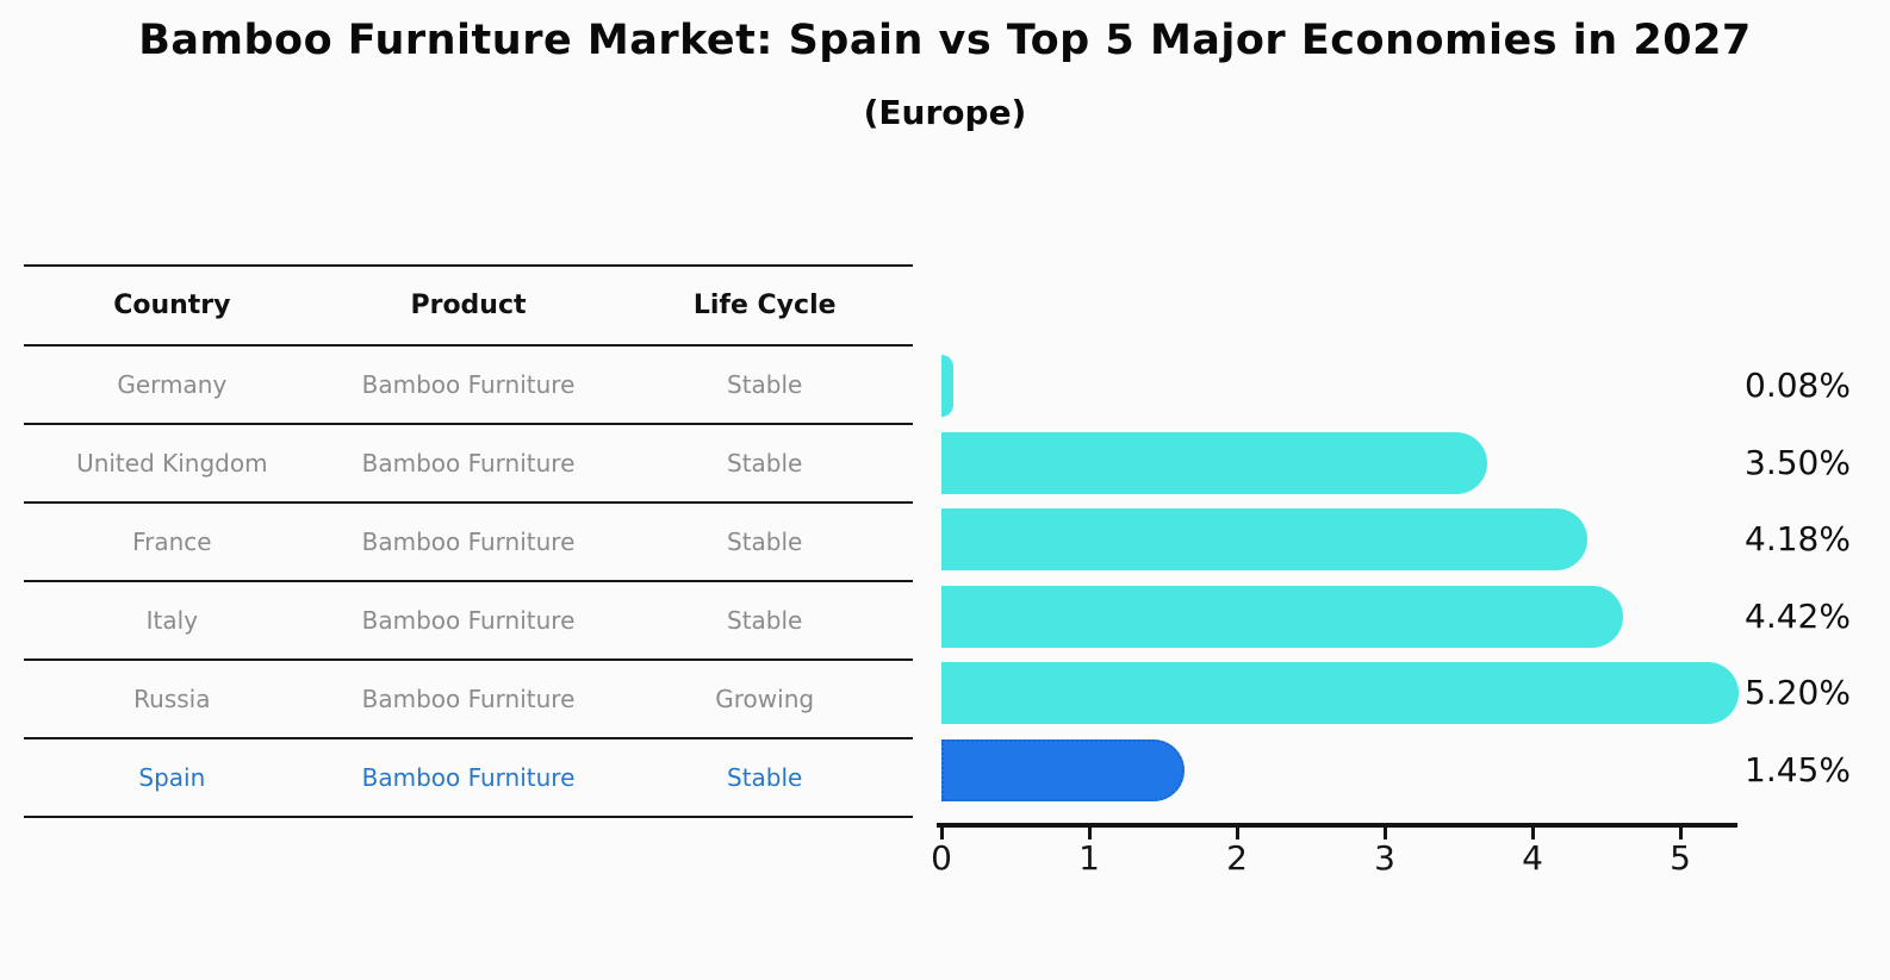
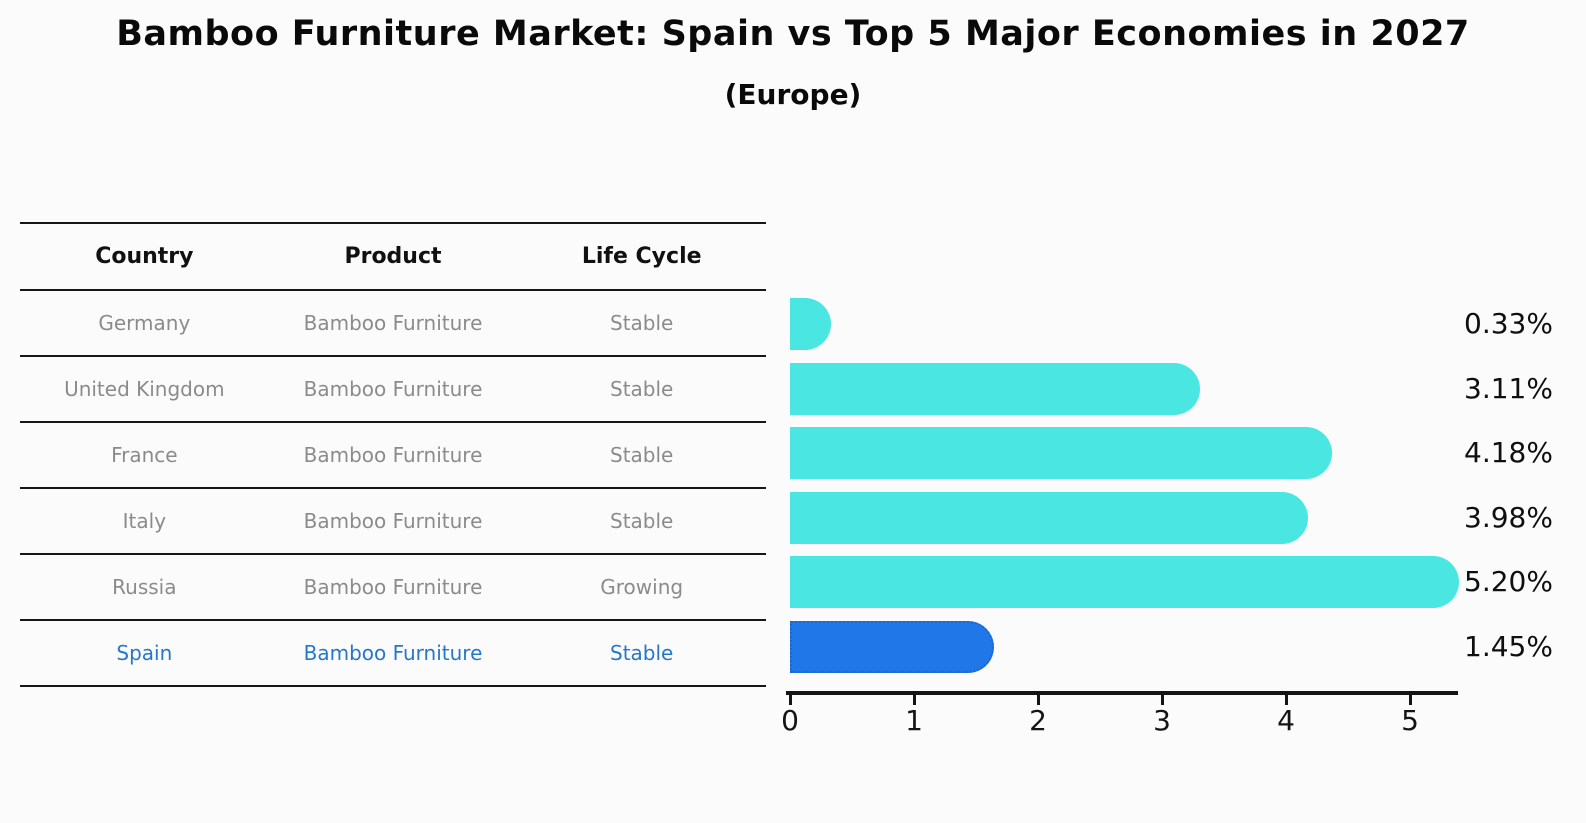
Germany: 0.08% -> 0.33%
United Kingdom: 3.50% -> 3.11%
Italy: 4.42% -> 3.98%
